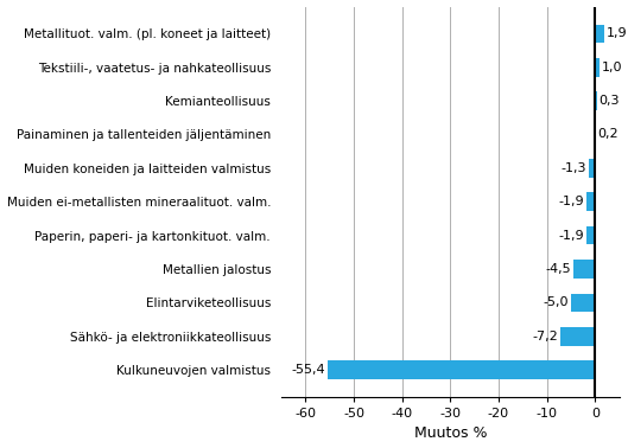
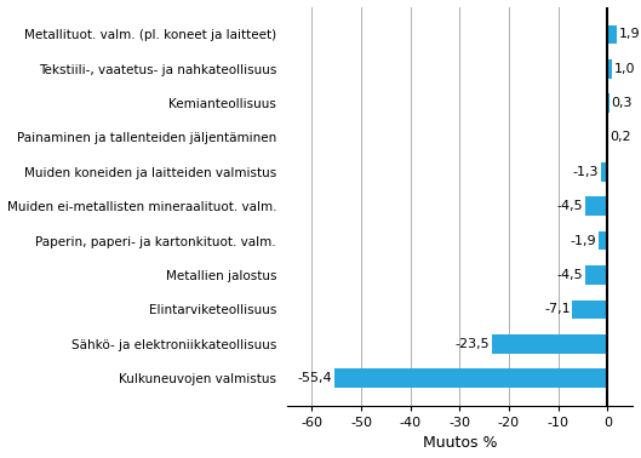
Muiden ei-metallisten mineraalituot. valm.: -1,9 -> -4,5
Elintarviketeollisuus: -5,0 -> -7,1
Sähkö- ja elektroniikkateollisuus: -7,2 -> -23,5
